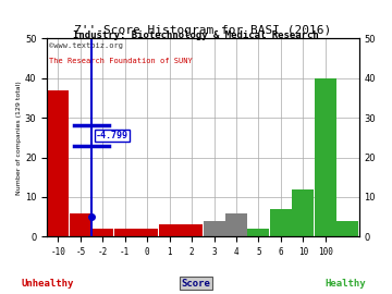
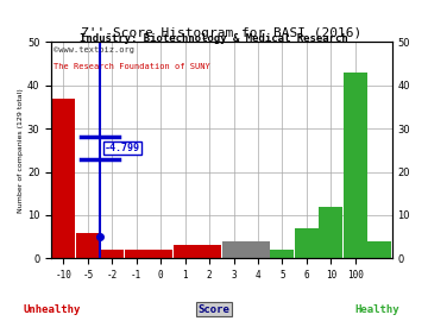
4: 6 -> 4
100: 40 -> 43
